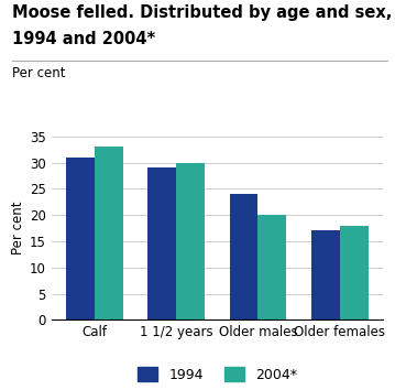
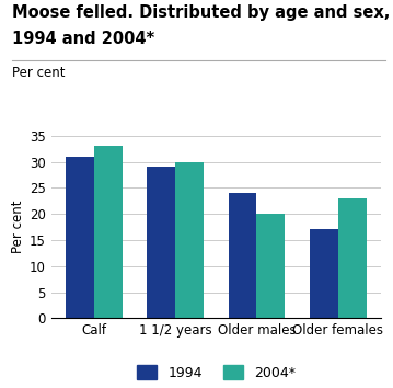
2004*/Older females: 18 -> 23
